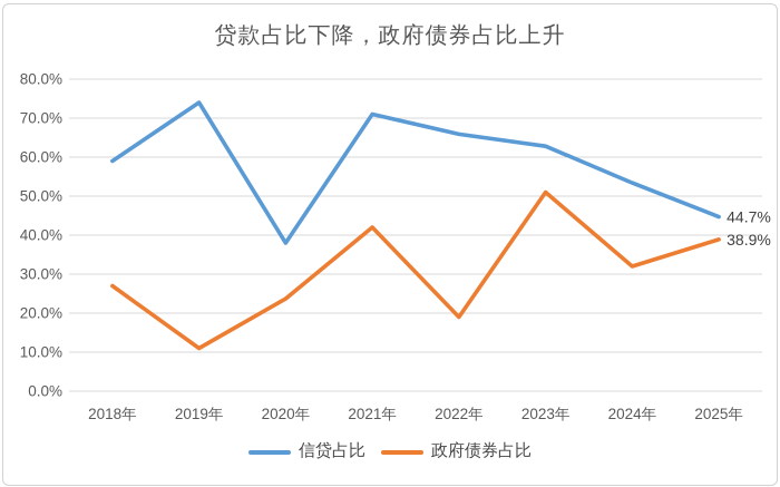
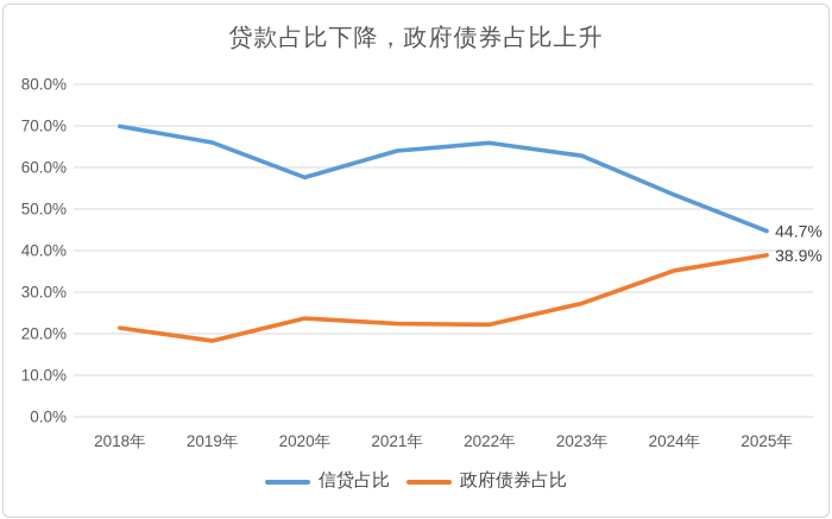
信贷占比/2018年: 59% -> 70%
政府债券占比/2018年: 27% -> 21%
信贷占比/2019年: 74% -> 66%
政府债券占比/2019年: 11% -> 18%
信贷占比/2020年: 38% -> 58%
信贷占比/2021年: 71% -> 64%
政府债券占比/2021年: 42% -> 22%
政府债券占比/2022年: 19% -> 22%
政府债券占比/2023年: 51% -> 27%
政府债券占比/2024年: 32% -> 35%
